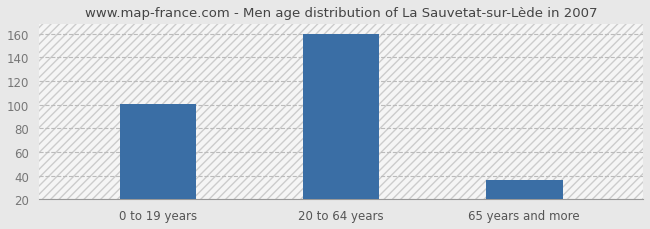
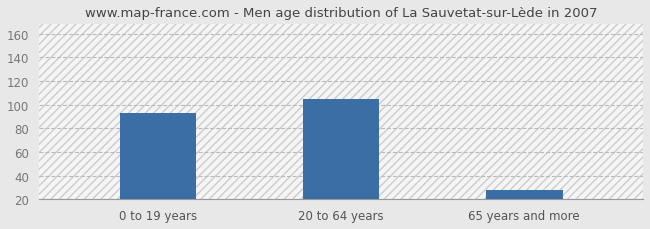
0 to 19 years: 101 -> 93
20 to 64 years: 160 -> 105
65 years and more: 36 -> 28
